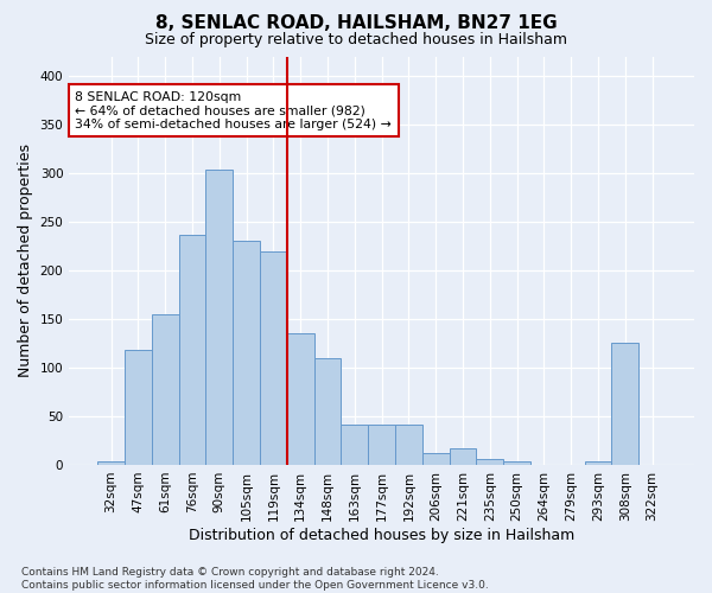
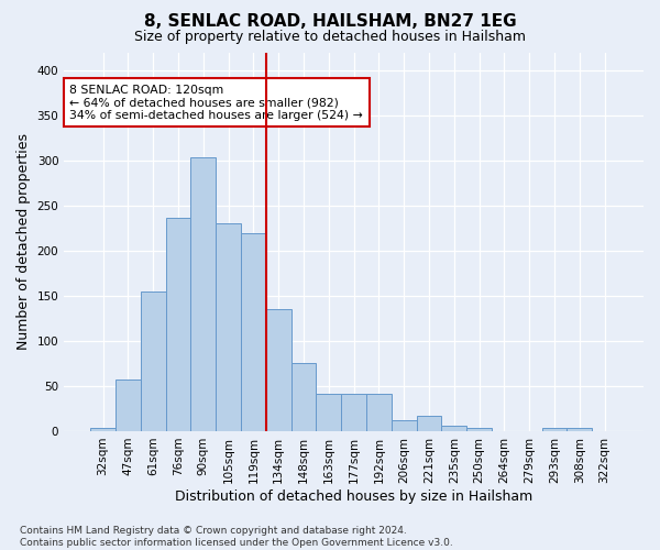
47sqm: 118 -> 57
148sqm: 110 -> 75
308sqm: 126 -> 3
